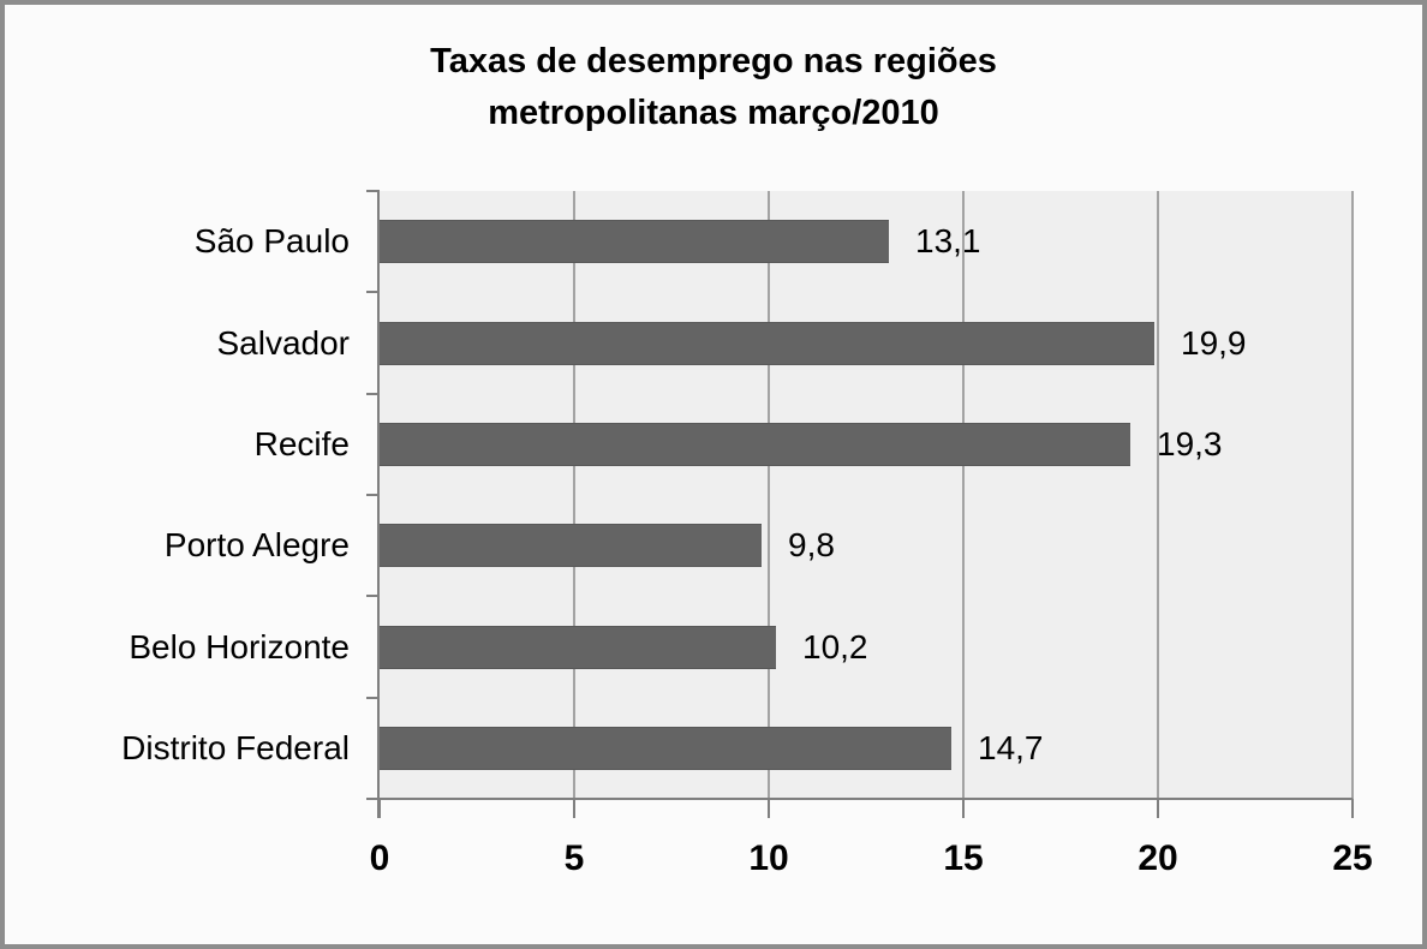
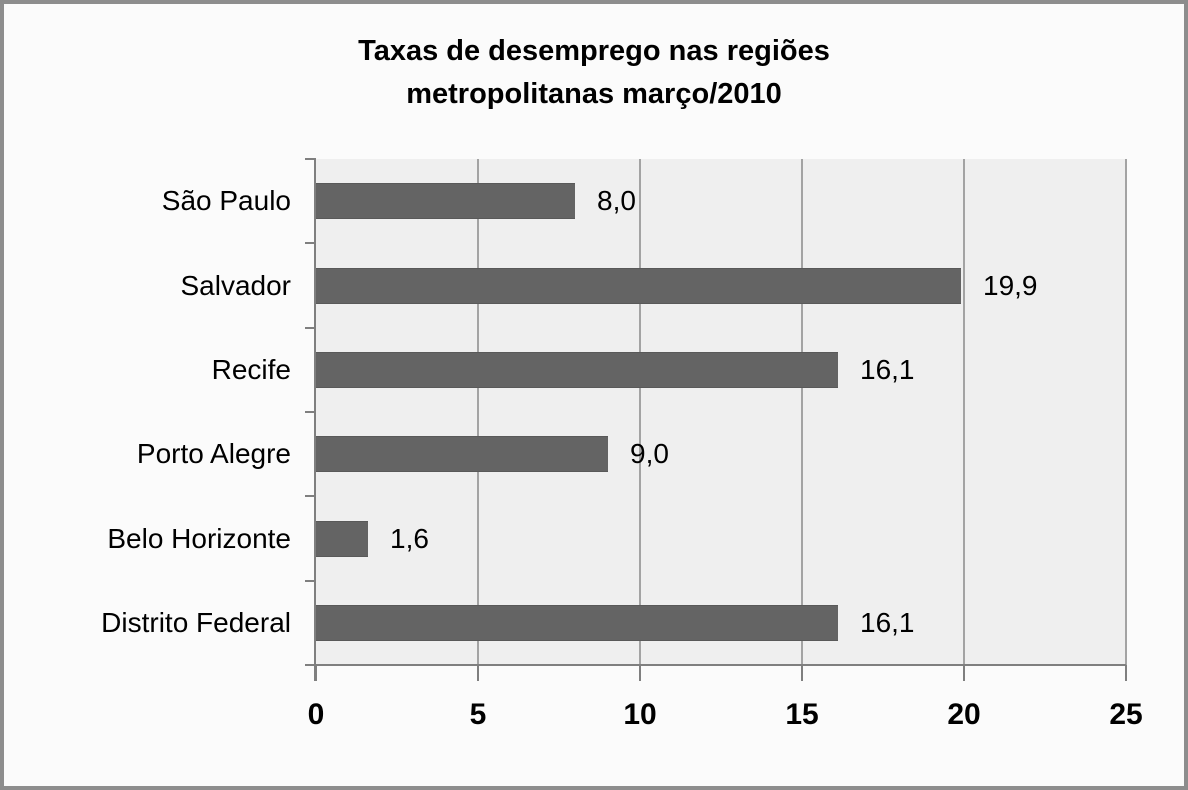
São Paulo: 13,1 -> 8,0
Recife: 19,3 -> 16,1
Porto Alegre: 9,8 -> 9,0
Belo Horizonte: 10,2 -> 1,6
Distrito Federal: 14,7 -> 16,1
